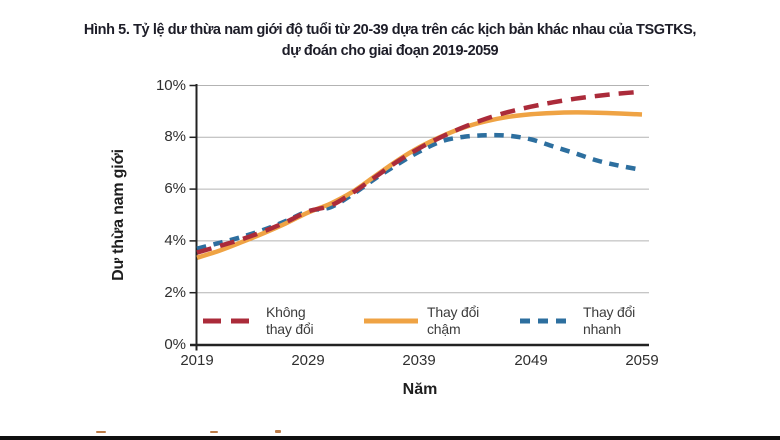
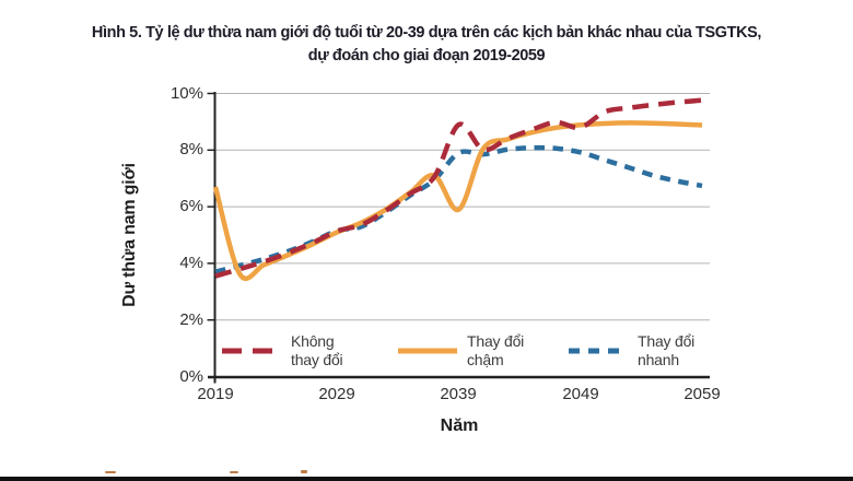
Thay đổi chậm/2019: 3.4% -> 6.7%
Không thay đổi/2039: 7.6% -> 8.9%
Thay đổi chậm/2039: 7.6% -> 5.9%
Thay đổi nhanh/2039: 7.5% -> 7.9%
Không thay đổi/2049: 9.2% -> 8.8%
